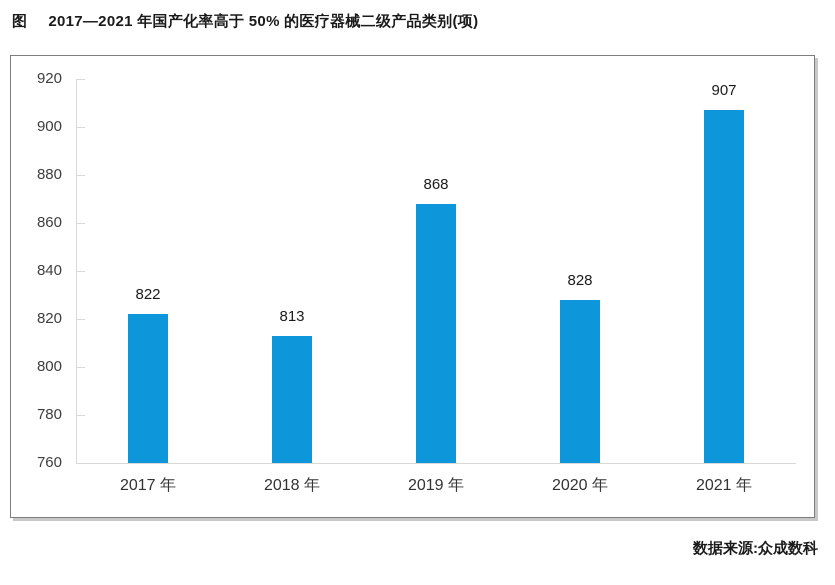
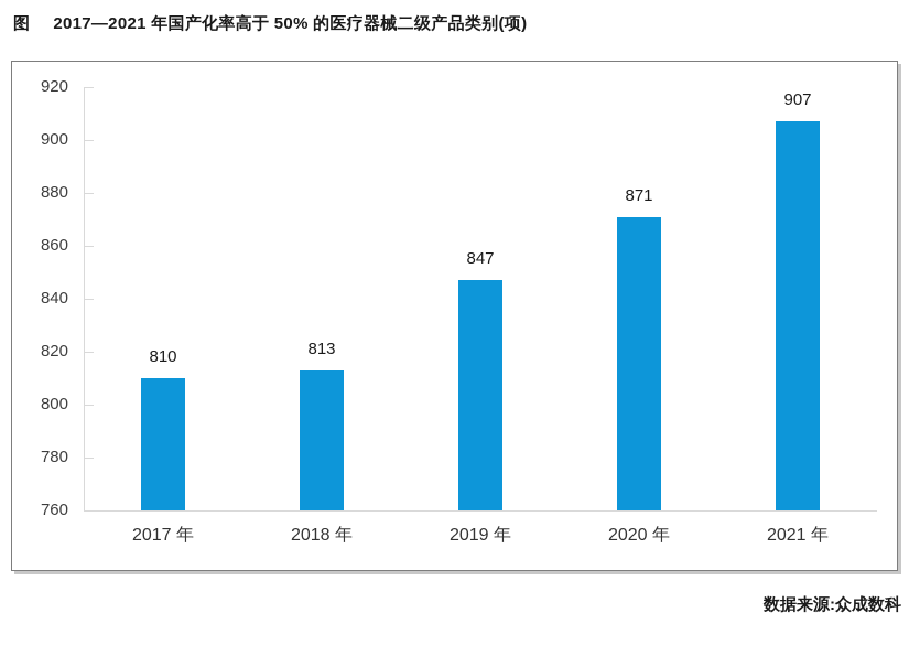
2017 年: 822 -> 810
2019 年: 868 -> 847
2020 年: 828 -> 871
